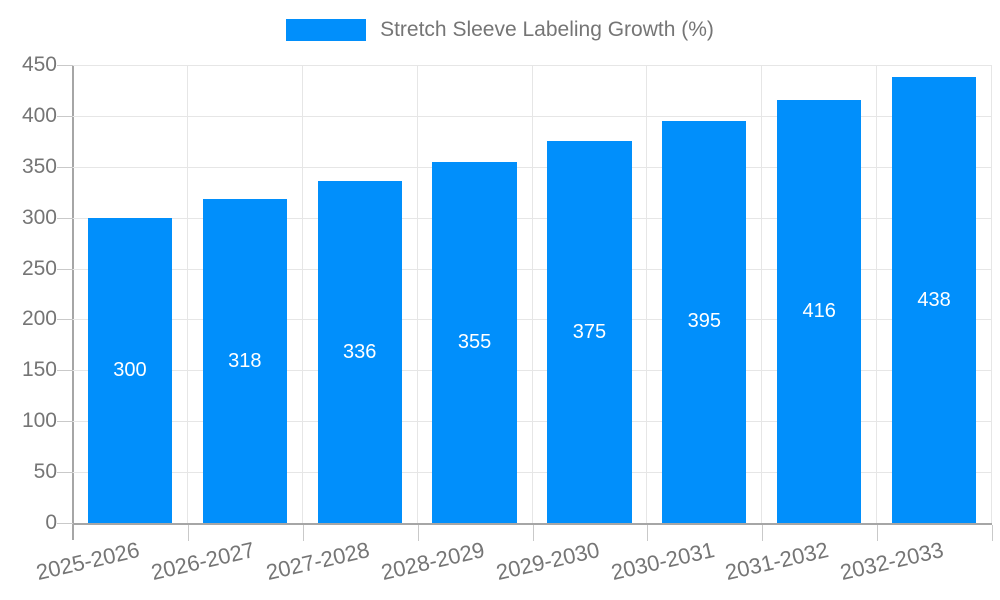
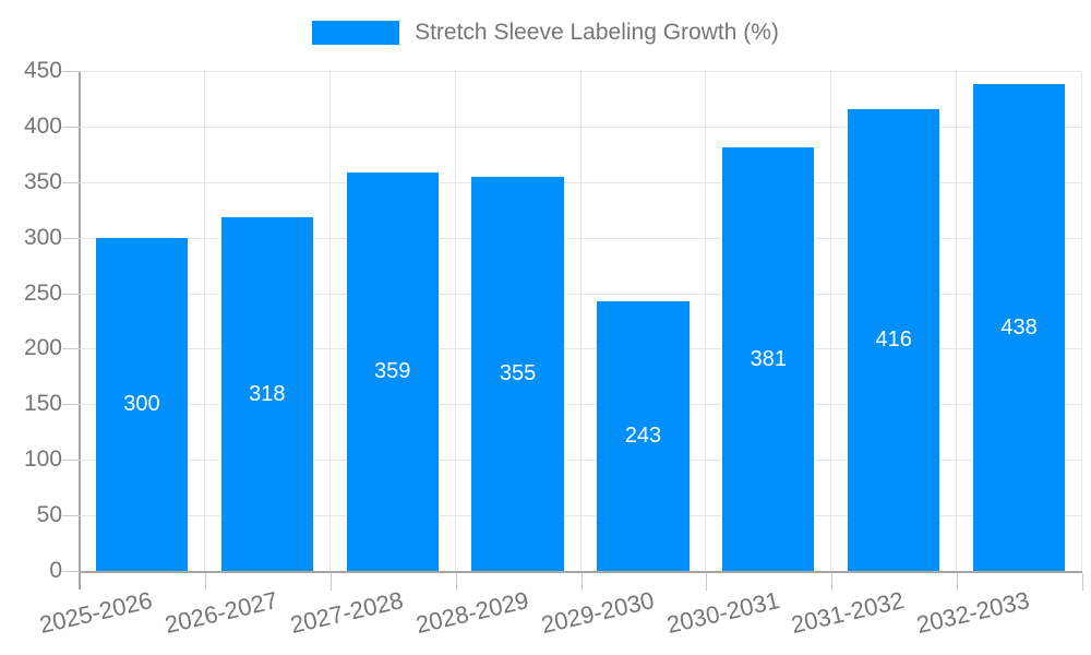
2027-2028: 336 -> 359
2029-2030: 375 -> 243
2030-2031: 395 -> 381
